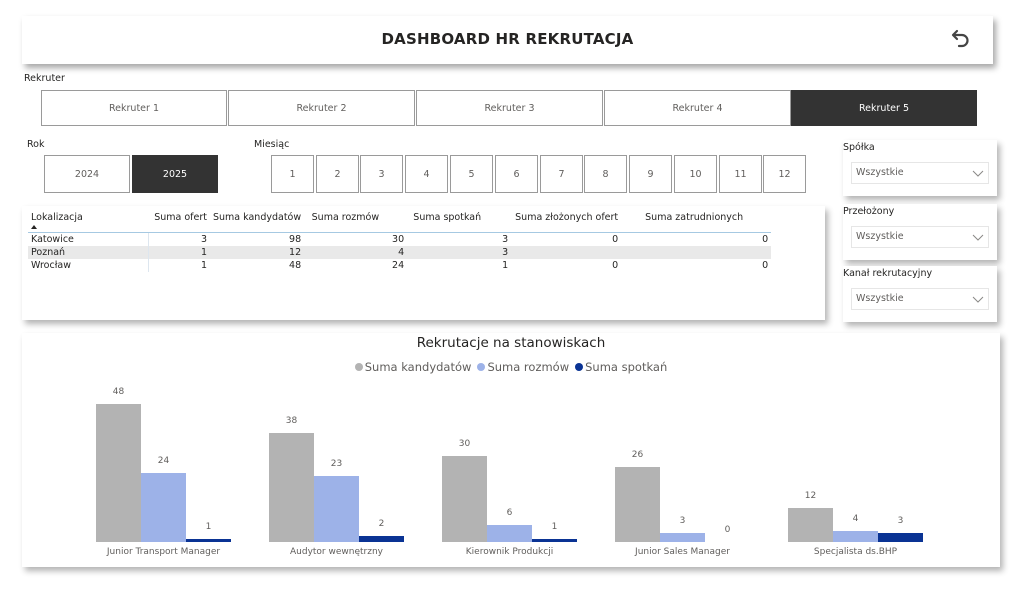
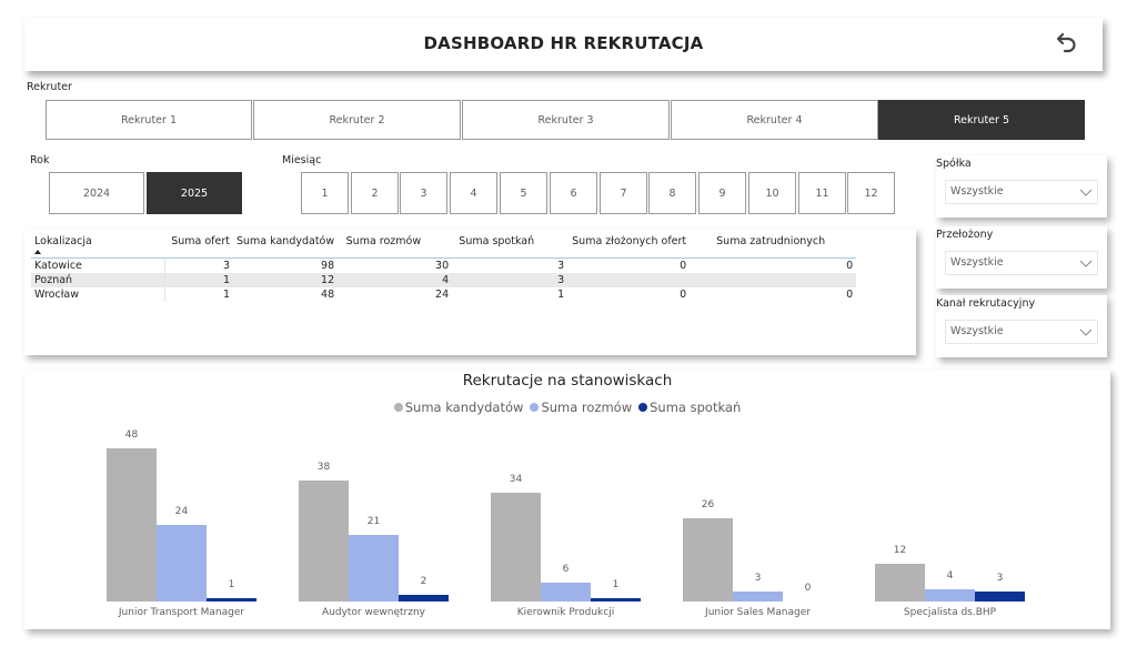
Suma rozmów/Audytor wewnętrzny: 23 -> 21
Suma kandydatów/Kierownik Produkcji: 30 -> 34
